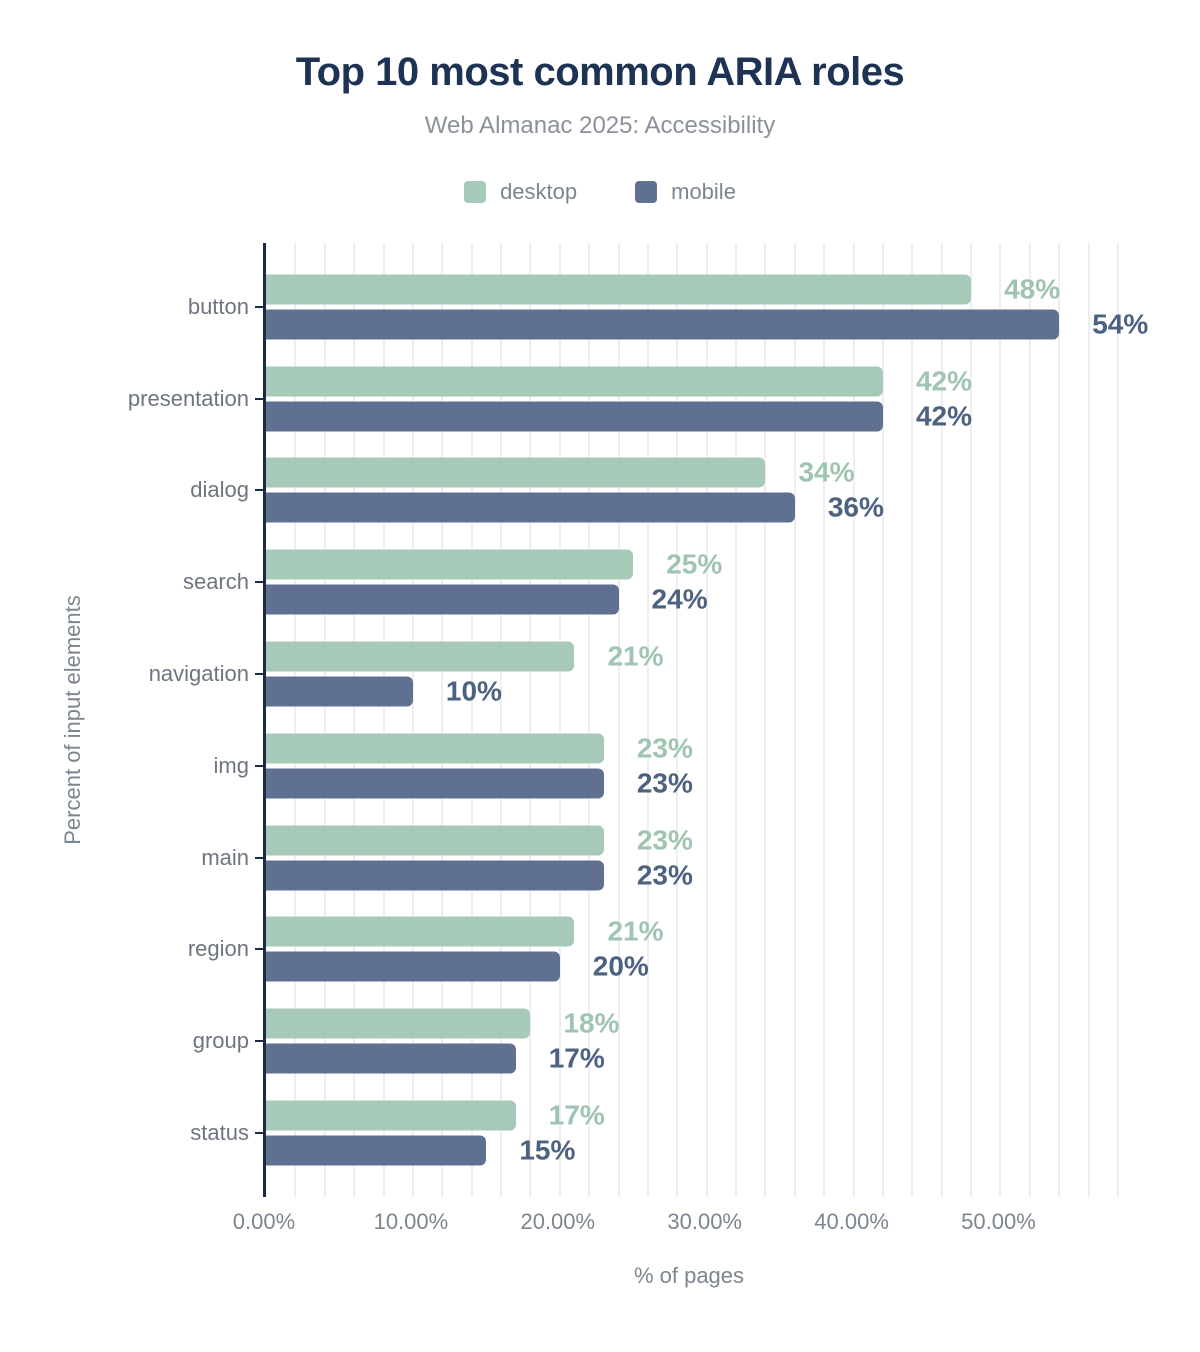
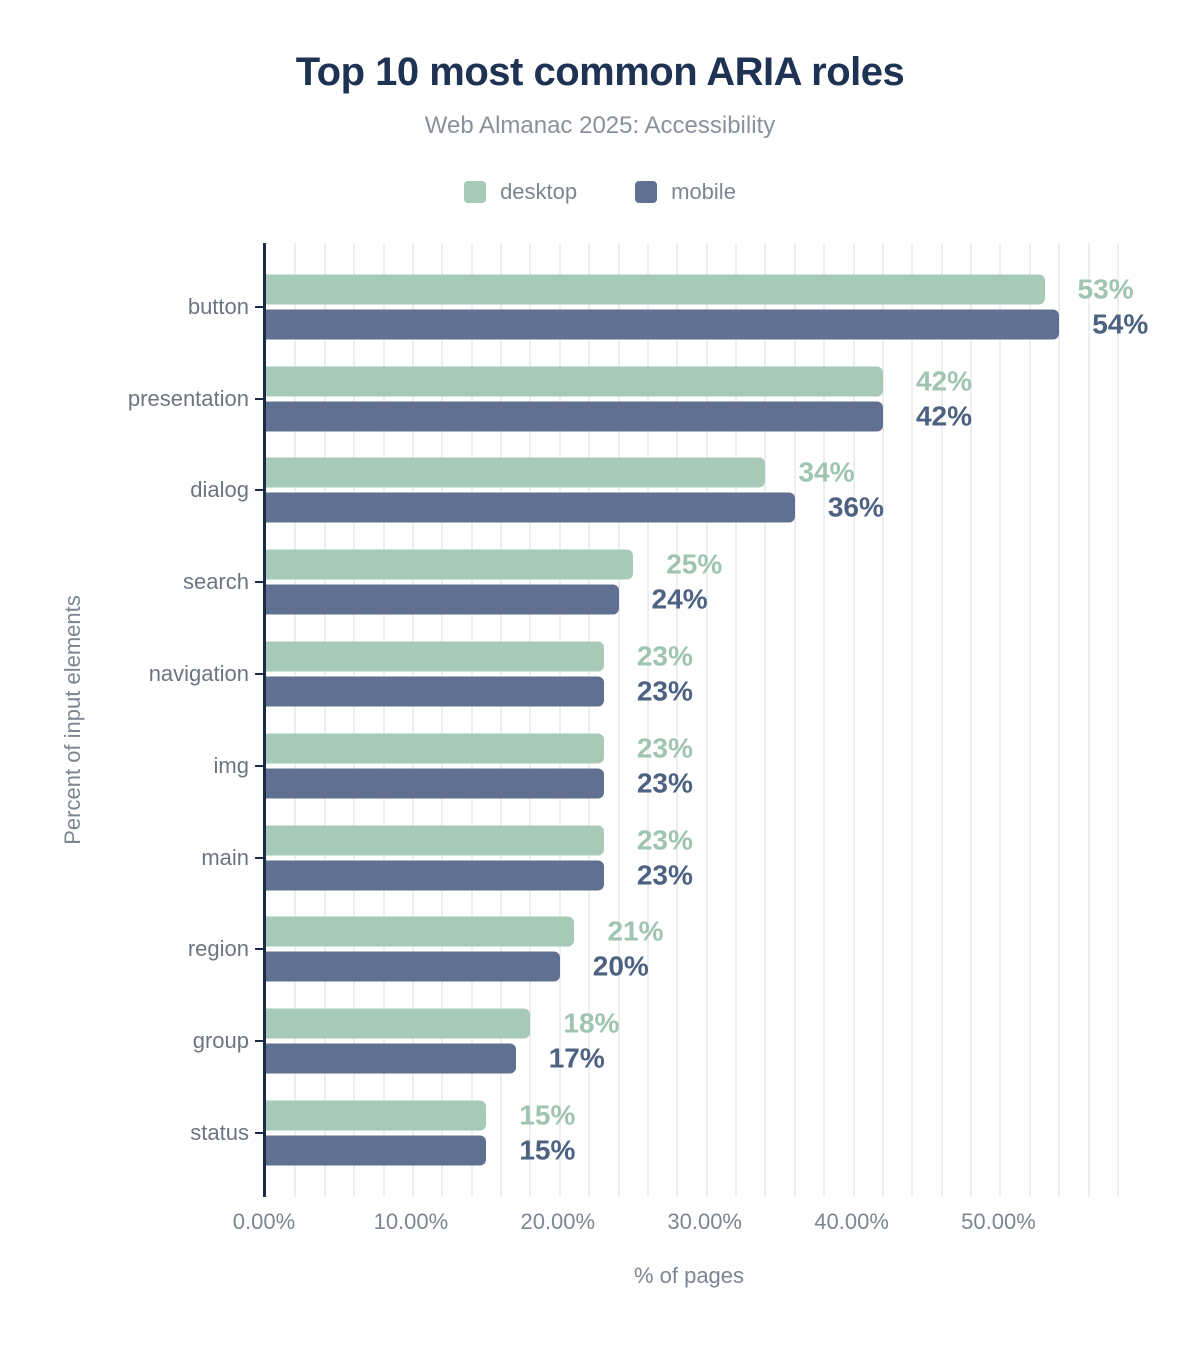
desktop/button: 48% -> 53%
desktop/navigation: 21% -> 23%
mobile/navigation: 10% -> 23%
desktop/status: 17% -> 15%
